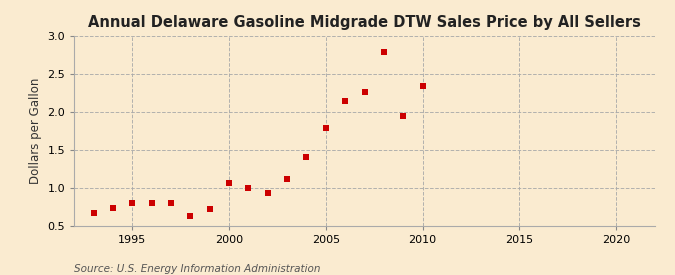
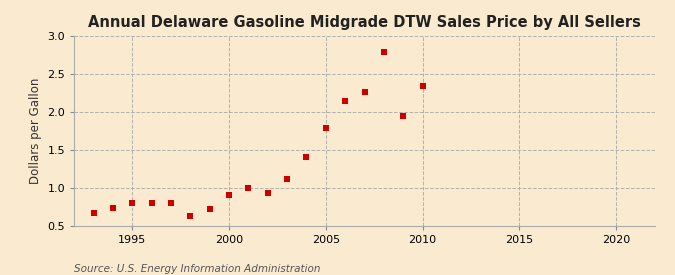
2000: 1.06 -> 0.90
